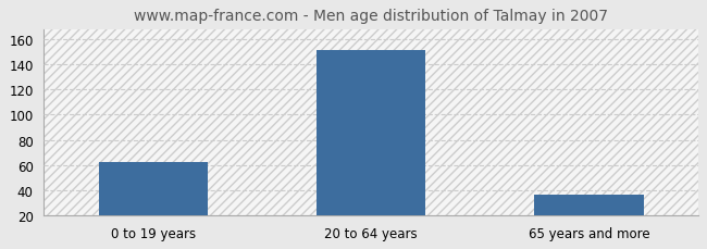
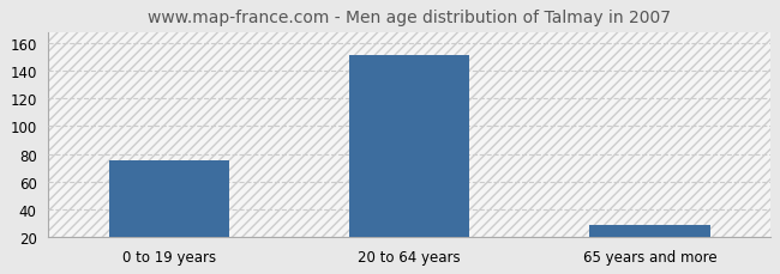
0 to 19 years: 62 -> 75
65 years and more: 36 -> 29
